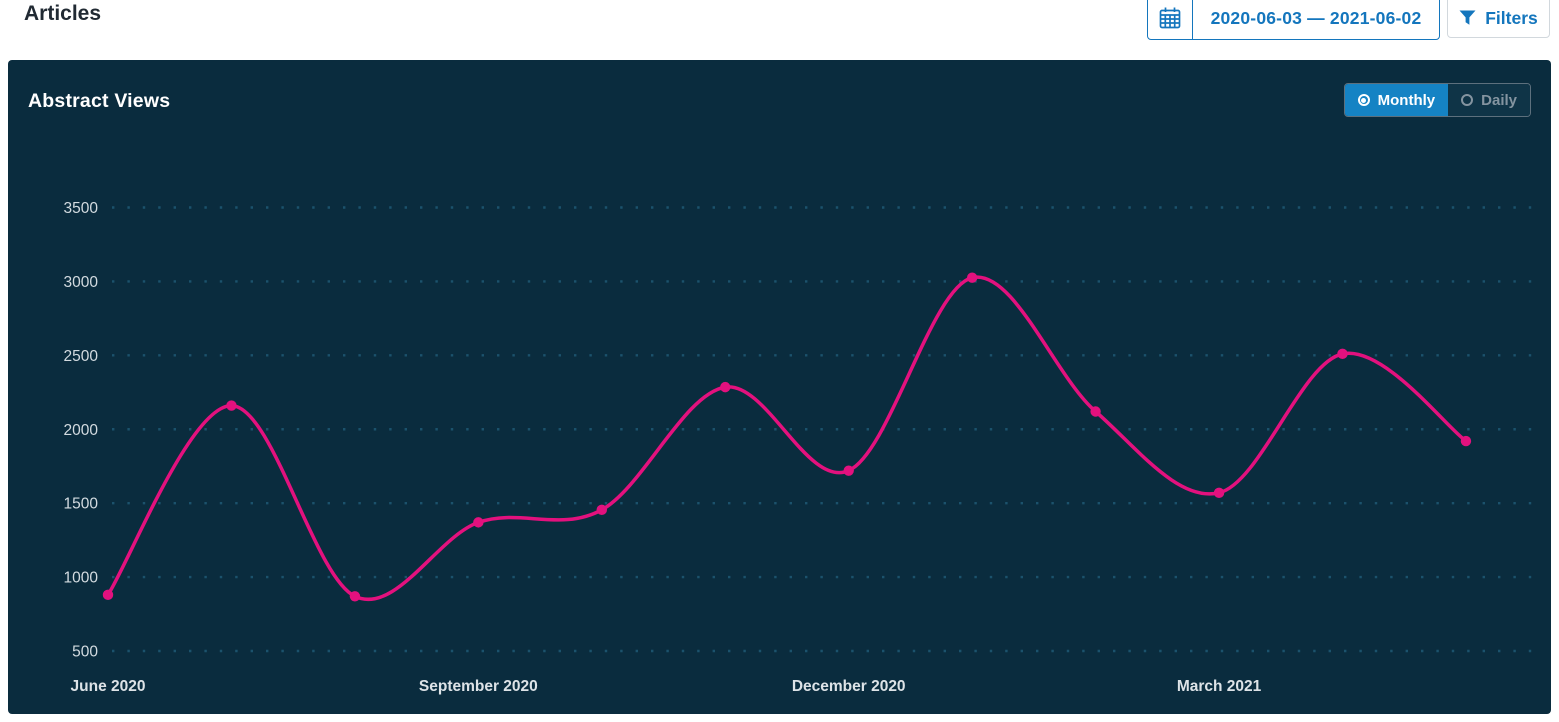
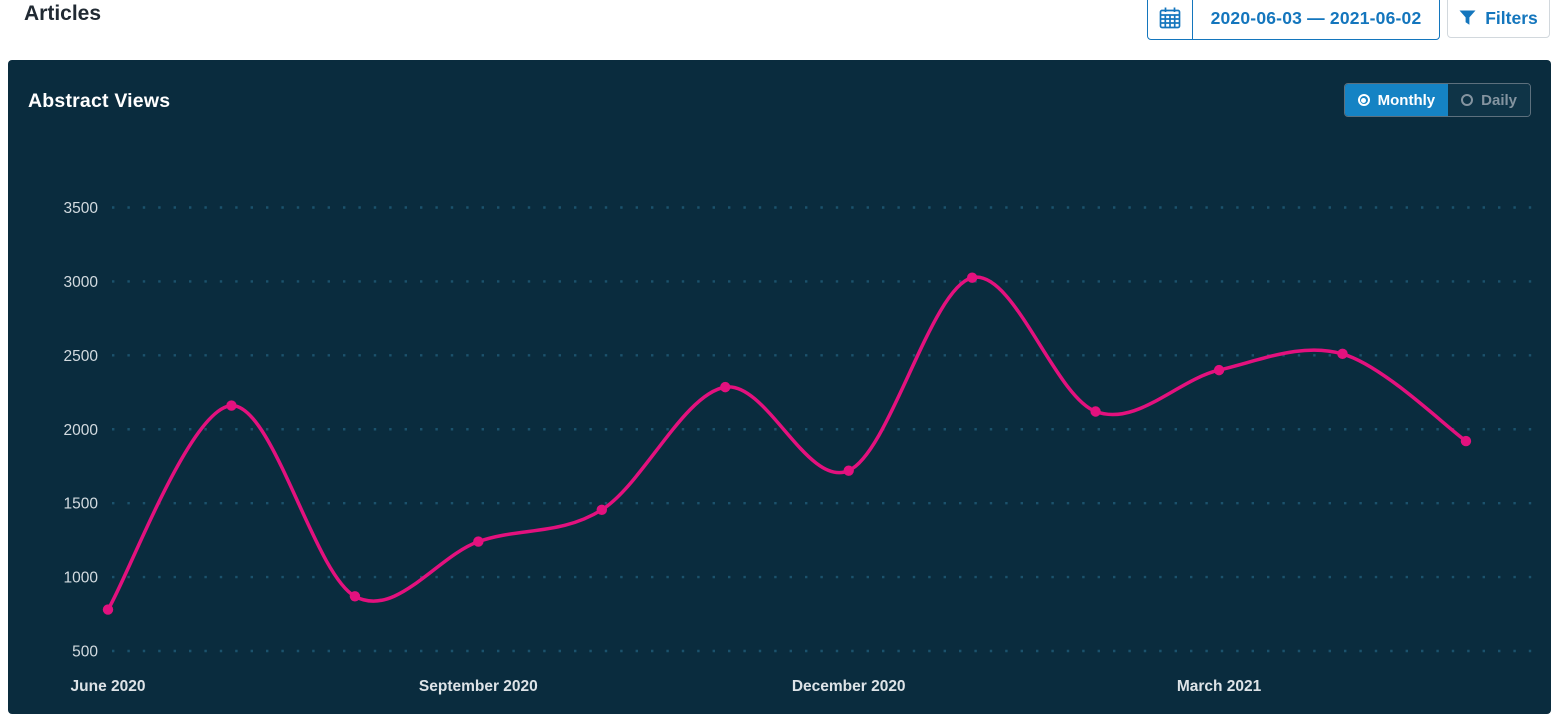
June 2020: 880 -> 780
September 2020: 1370 -> 1240
March 2021: 1570 -> 2400
